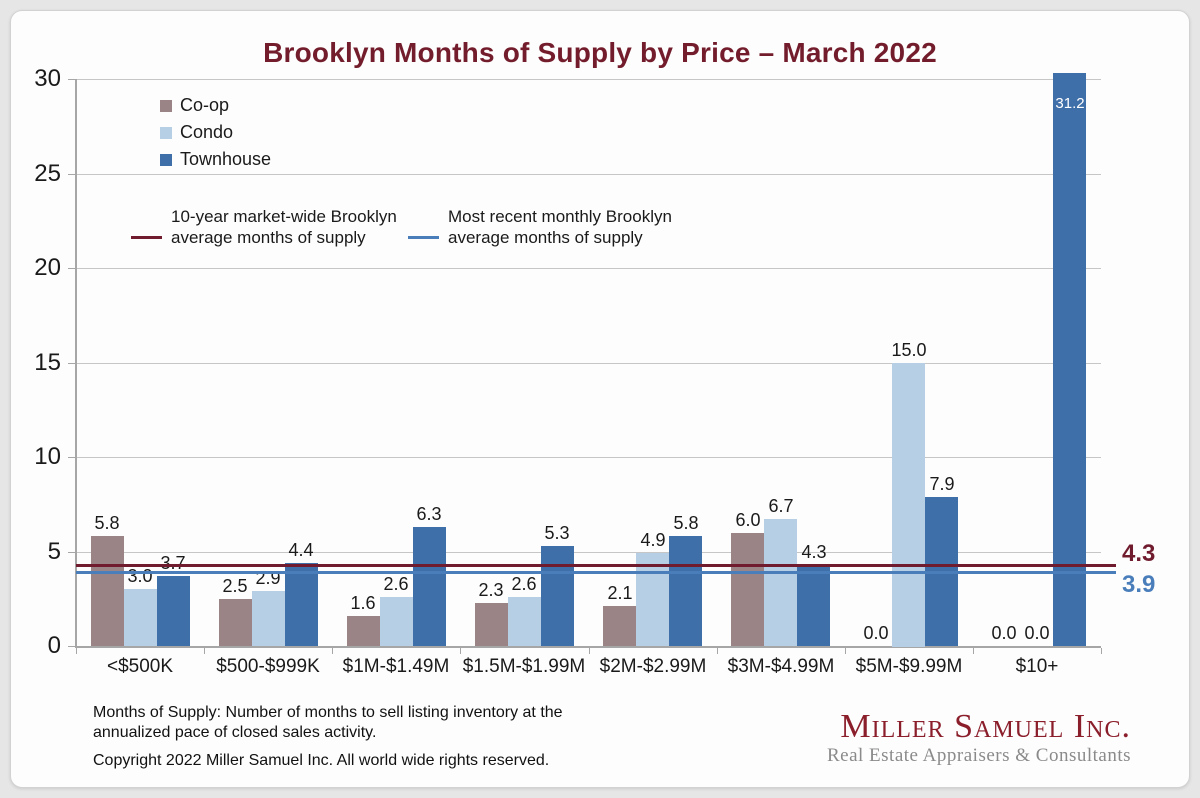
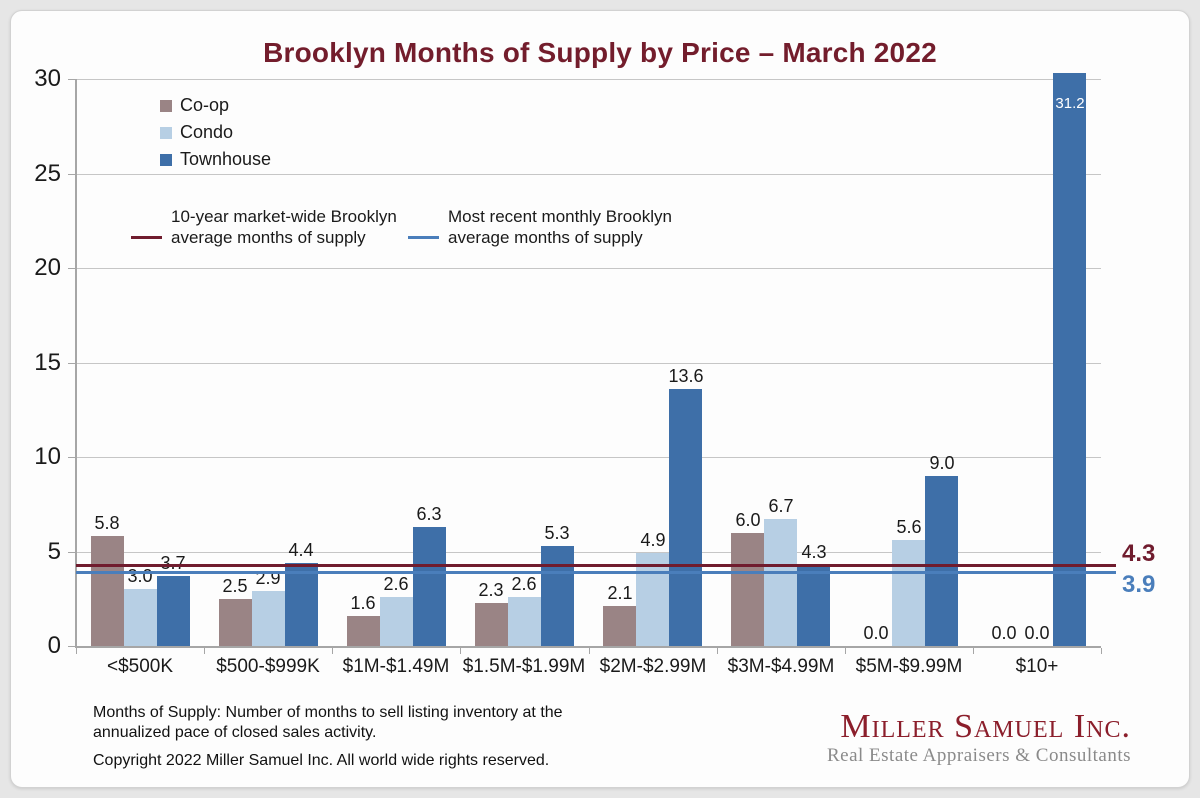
Townhouse/$2M-$2.99M: 5.8 -> 13.6
Condo/$5M-$9.99M: 15.0 -> 5.6
Townhouse/$5M-$9.99M: 7.9 -> 9.0
